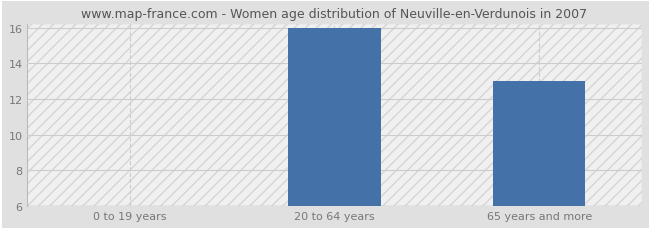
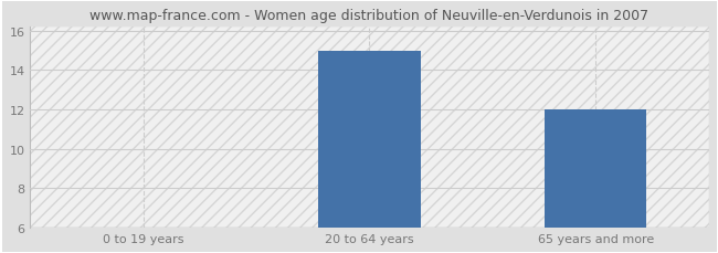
20 to 64 years: 16.0 -> 15.0
65 years and more: 13.0 -> 12.0
